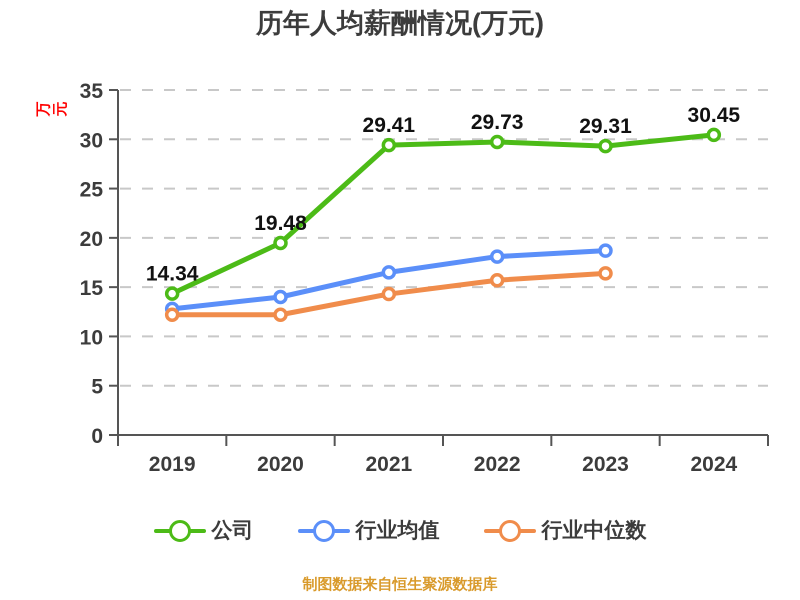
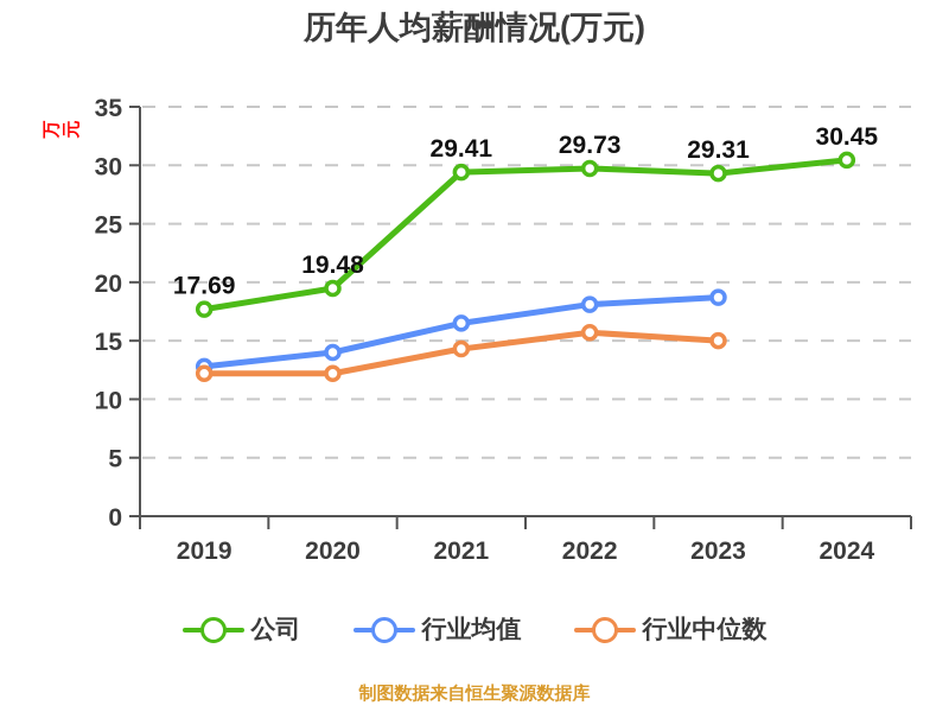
公司/2019: 14.34 -> 17.69
行业中位数/2023: 16 -> 15
